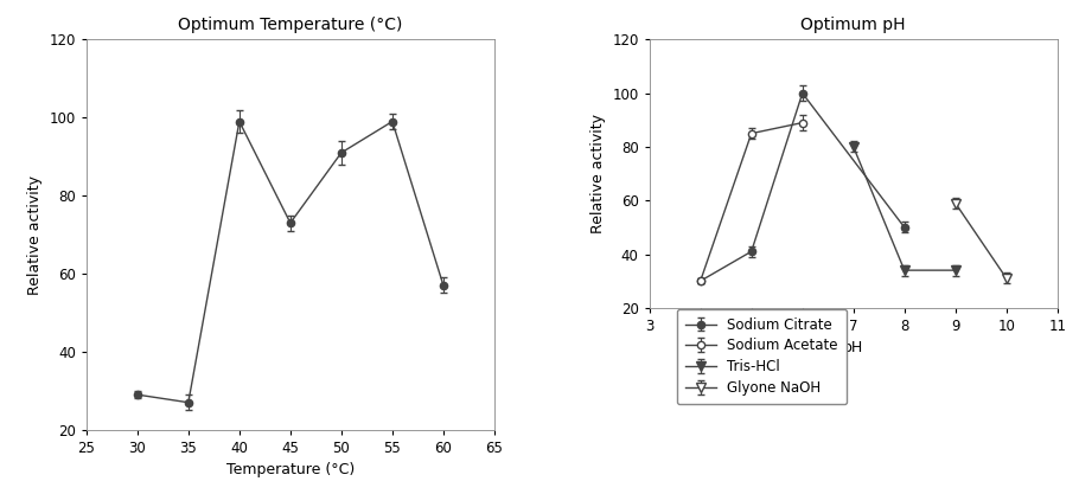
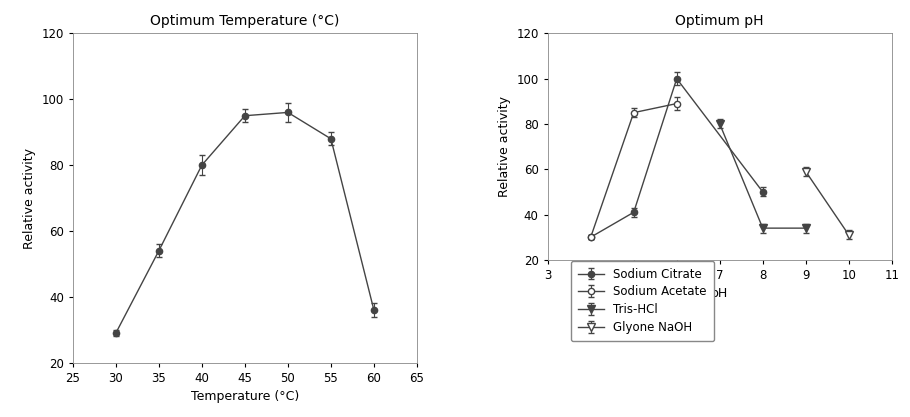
Optimum Temperature (°C)/35: 27 -> 54
Optimum Temperature (°C)/40: 99 -> 80
Optimum Temperature (°C)/45: 73 -> 95
Optimum Temperature (°C)/50: 91 -> 96
Optimum Temperature (°C)/55: 99 -> 88
Optimum Temperature (°C)/60: 57 -> 36
